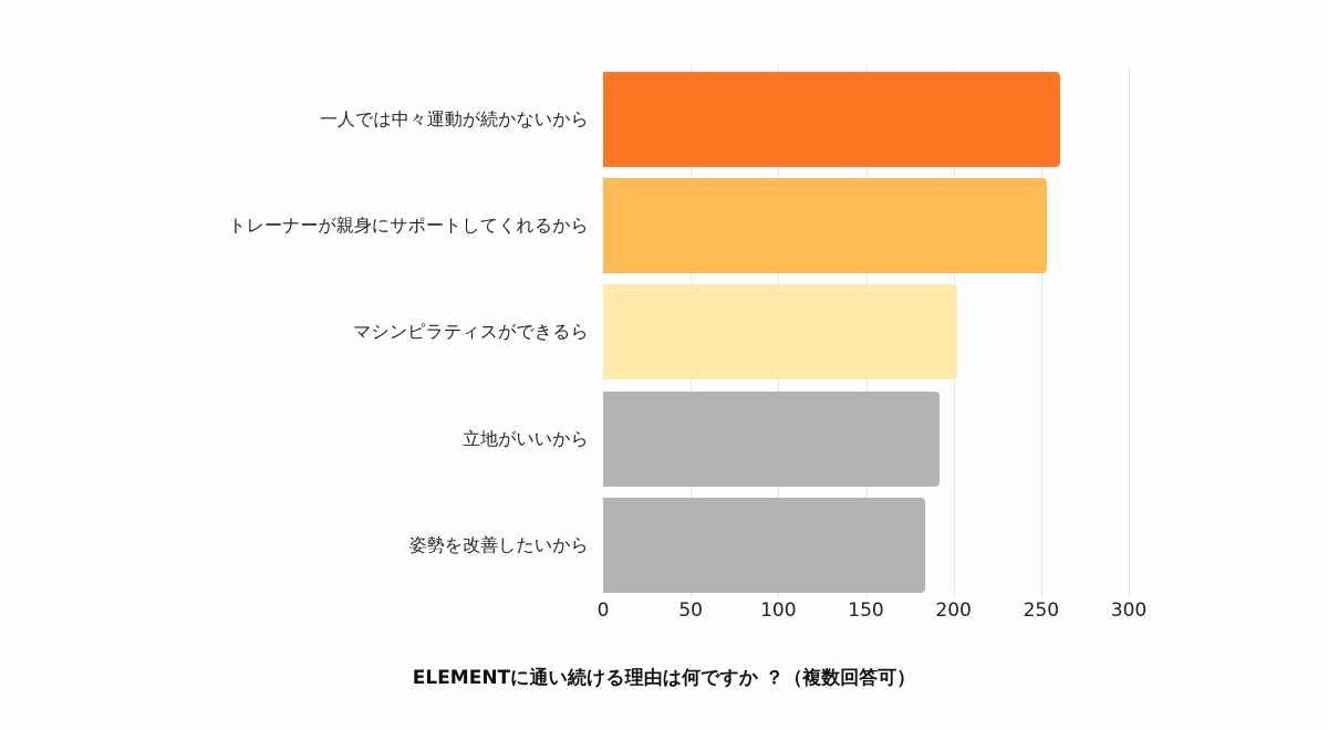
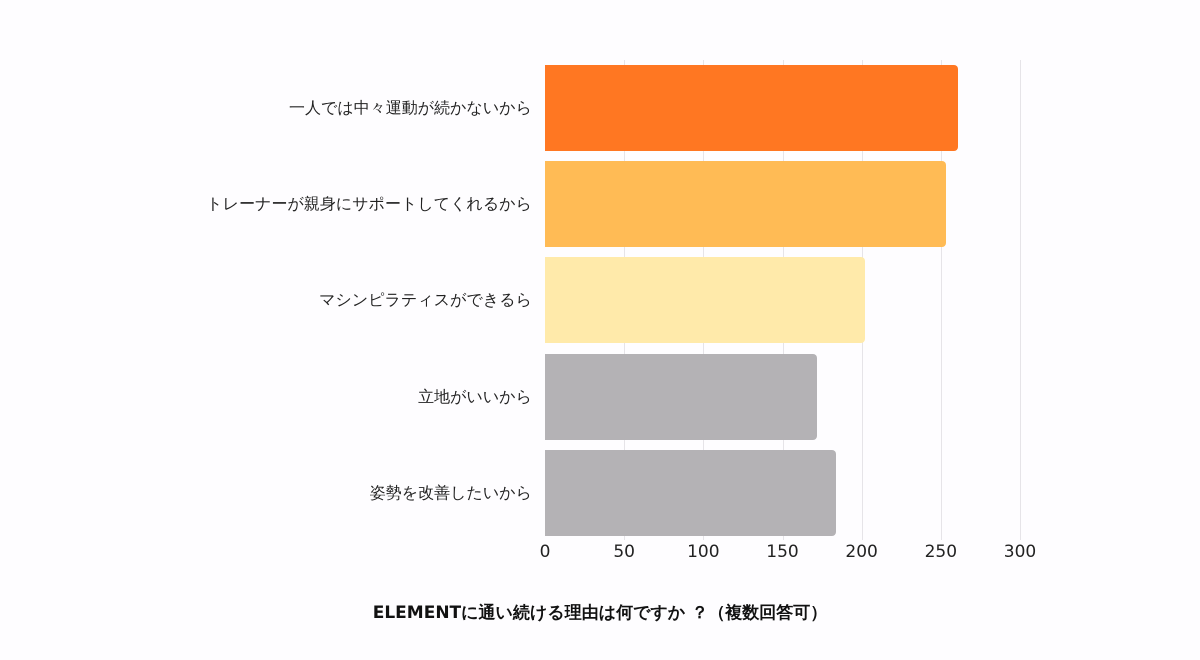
立地がいいから: 192 -> 172
